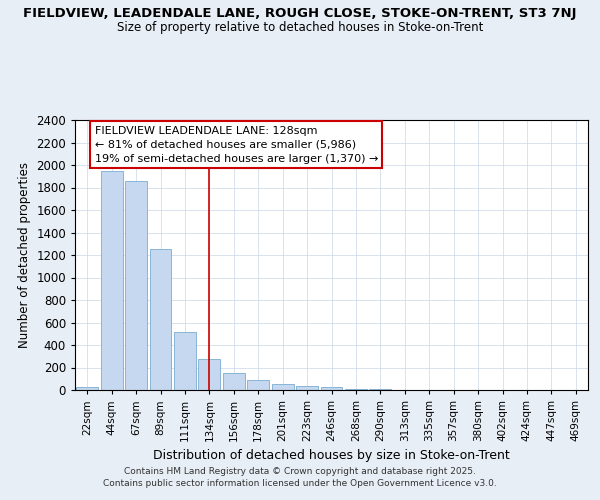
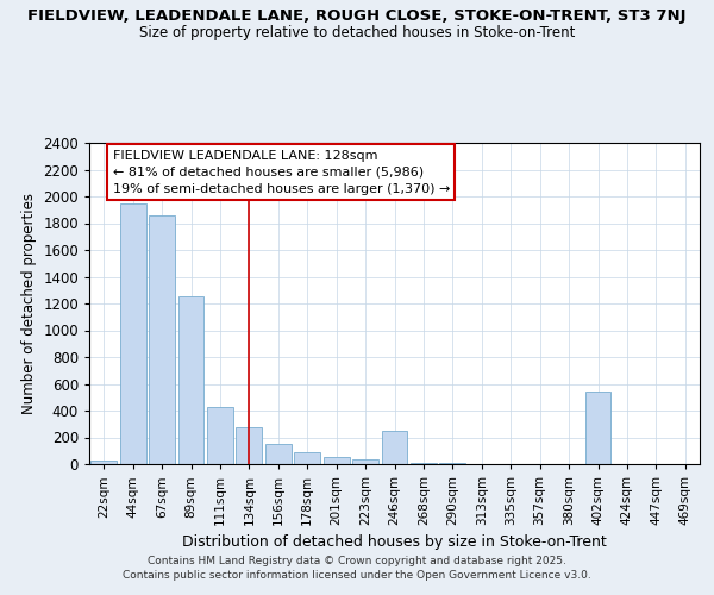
111sqm: 520 -> 430
246sqm: 30 -> 250
402sqm: 0 -> 540
